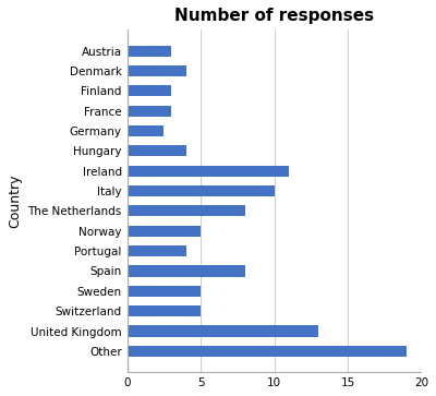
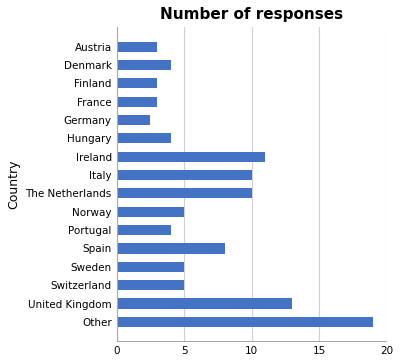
The Netherlands: 8.0 -> 10.0
